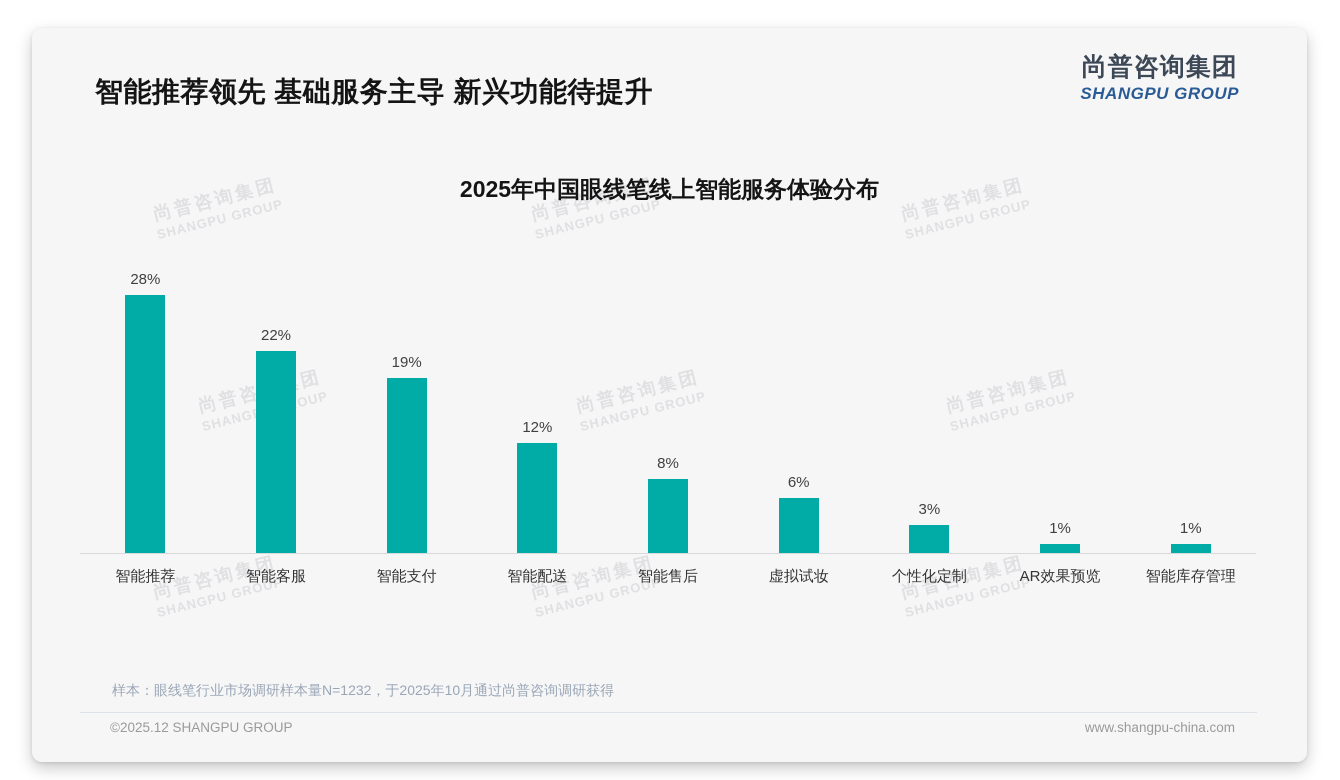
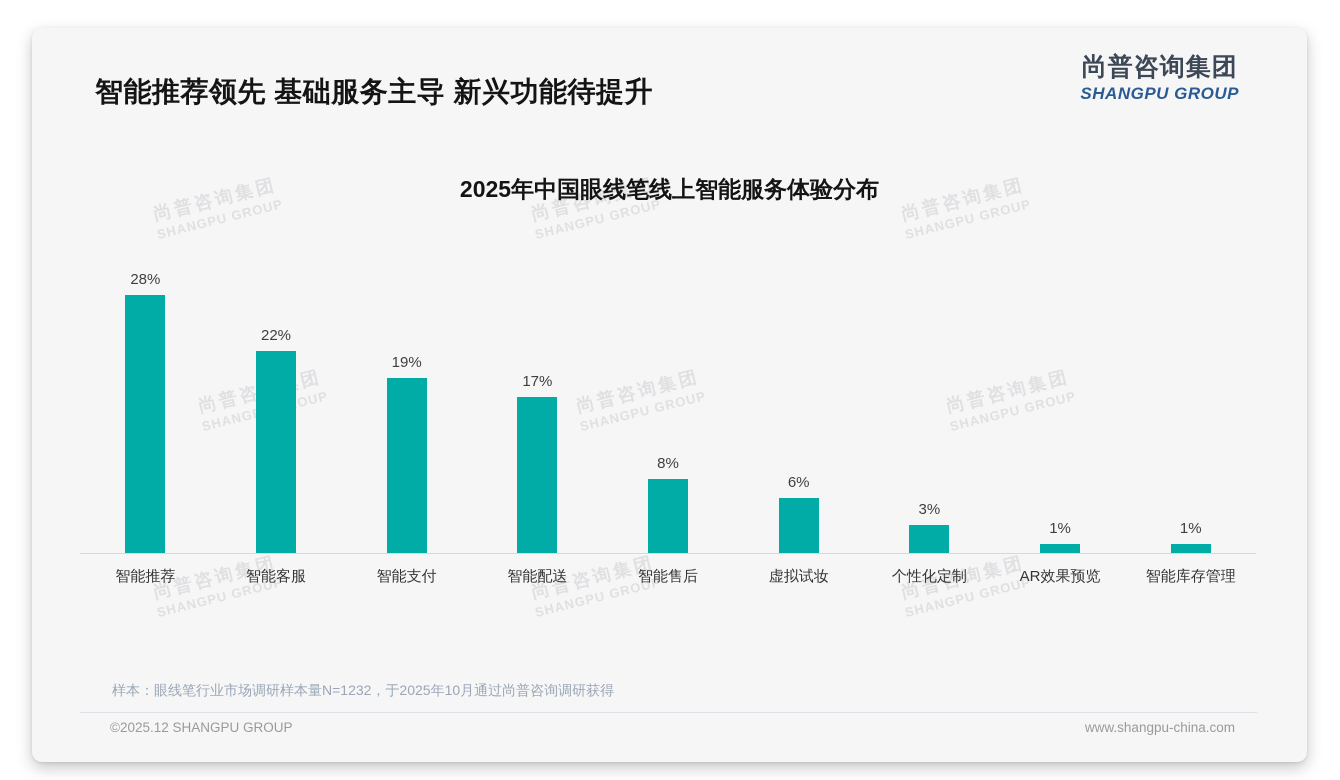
智能配送: 12% -> 17%
